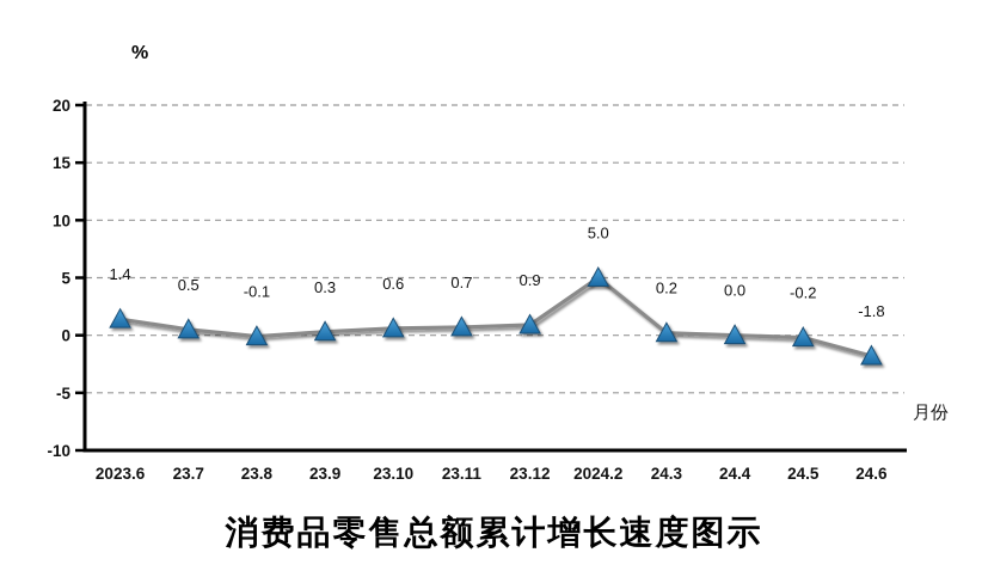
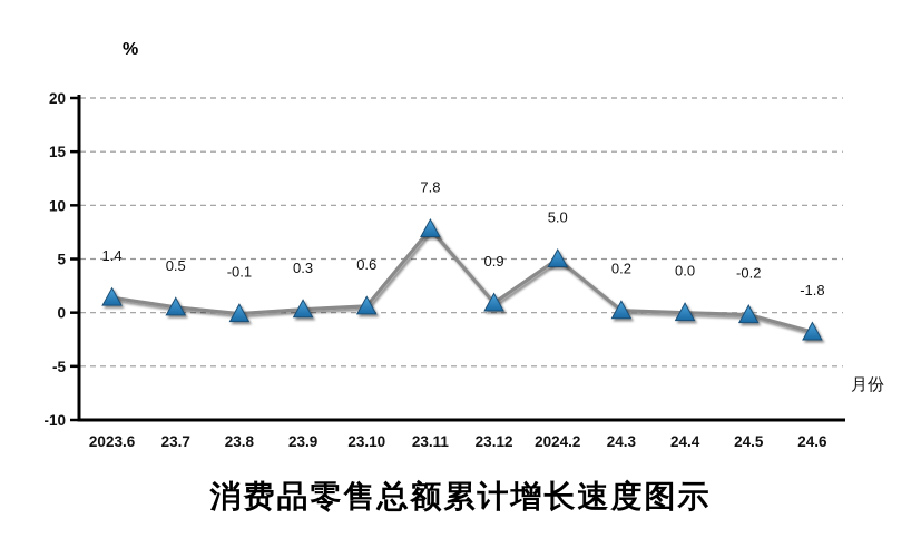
23.11: 0.7 -> 7.8
